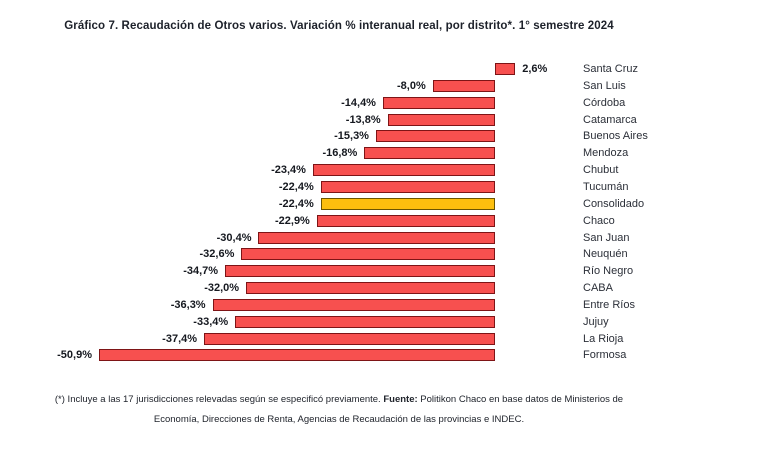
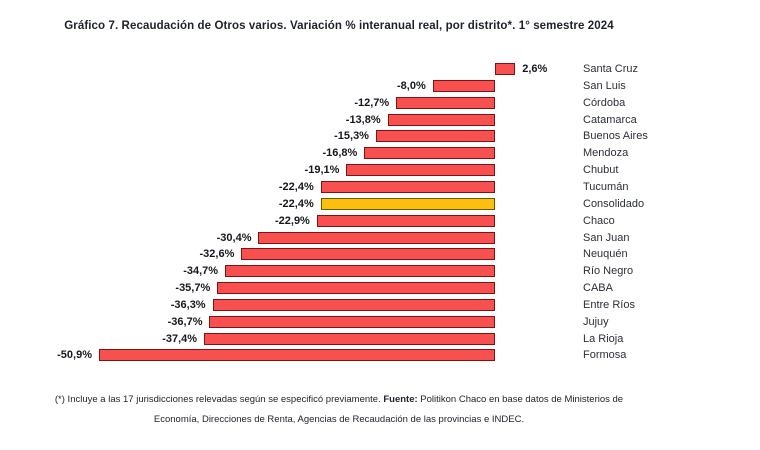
Córdoba: -14,4% -> -12,7%
Chubut: -23,4% -> -19,1%
CABA: -32,0% -> -35,7%
Jujuy: -33,4% -> -36,7%
